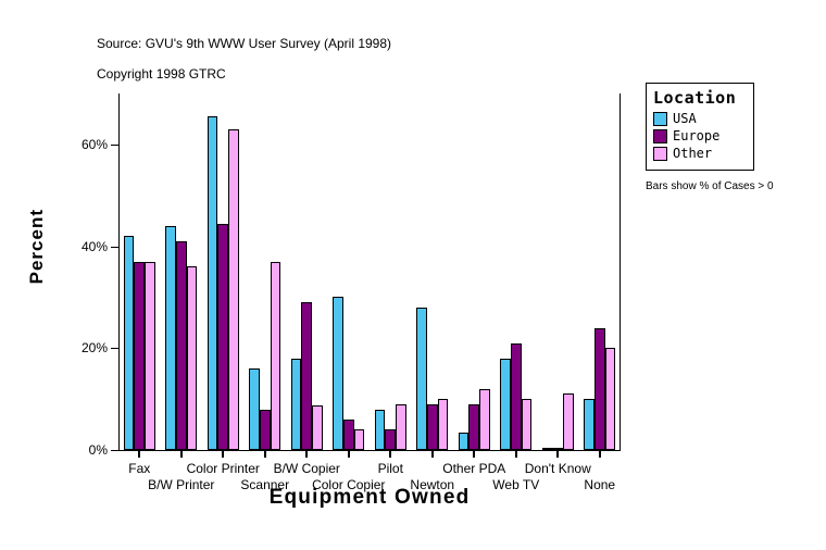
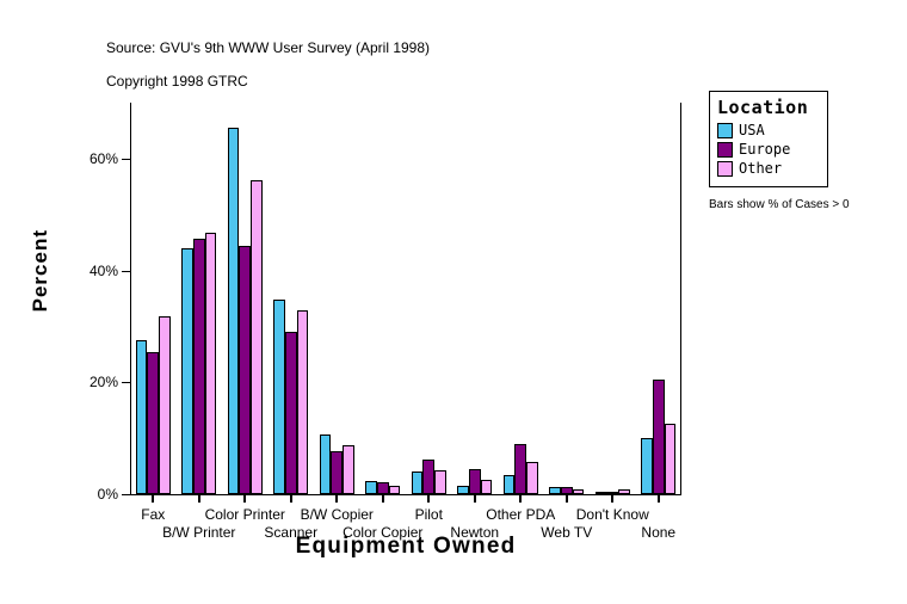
USA/Fax: 42% -> 28%
Europe/Fax: 37% -> 25%
Other/Fax: 37% -> 32%
Europe/B/W Printer: 41% -> 46%
Other/B/W Printer: 36% -> 47%
Other/Color Printer: 63% -> 56%
USA/Scanner: 16% -> 35%
Europe/Scanner: 8% -> 29%
Other/Scanner: 37% -> 33%
USA/B/W Copier: 18% -> 11%
Europe/B/W Copier: 29% -> 8%
USA/Color Copier: 30% -> 2%
Europe/Color Copier: 6% -> 2%
Other/Color Copier: 4% -> 2%
USA/Pilot: 8% -> 4%
Europe/Pilot: 4% -> 6%
Other/Pilot: 9% -> 4%
USA/Newton: 28% -> 2%
Europe/Newton: 9% -> 4%
Other/Newton: 10% -> 2%
Other/Other PDA: 12% -> 6%
USA/Web TV: 18% -> 1%
Europe/Web TV: 21% -> 1%
Other/Web TV: 10% -> 1%
Other/Don't Know: 11% -> 1%
Europe/None: 24% -> 20%
Other/None: 20% -> 13%
